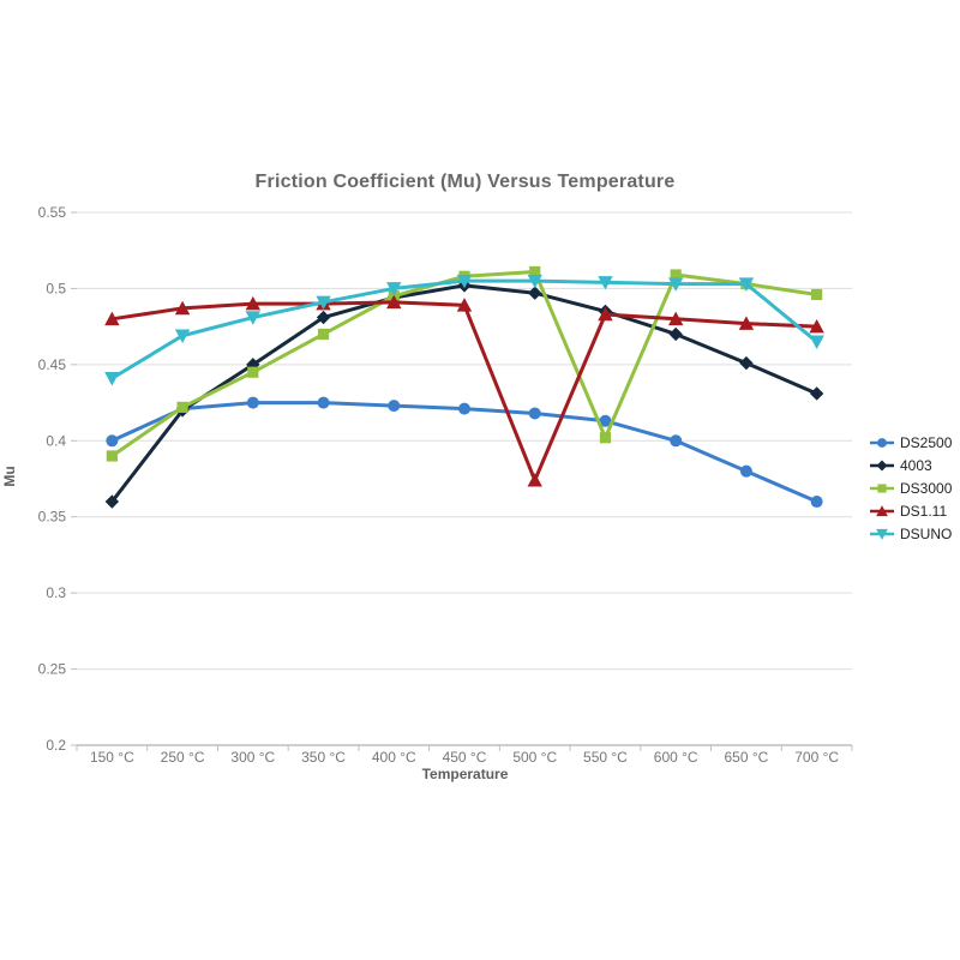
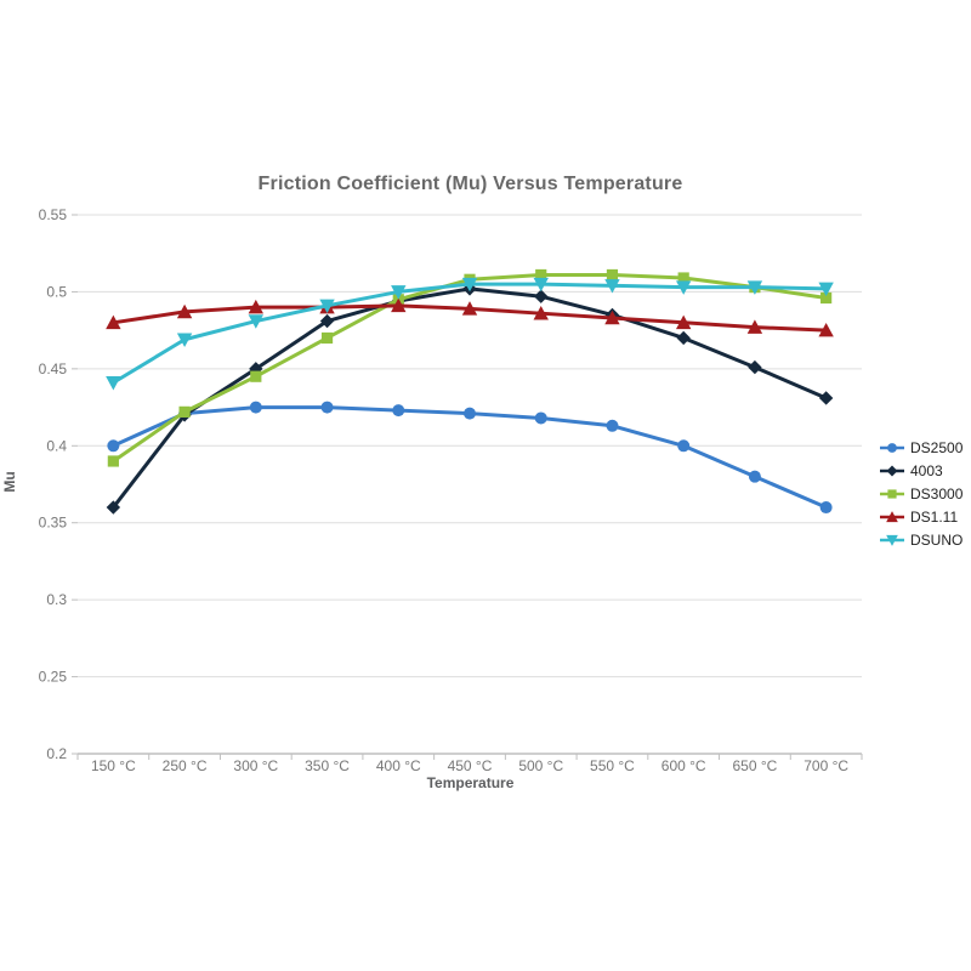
DS1.11/500 °C: 0.374 -> 0.486
DS3000/550 °C: 0.402 -> 0.511
DSUNO/700 °C: 0.465 -> 0.502
